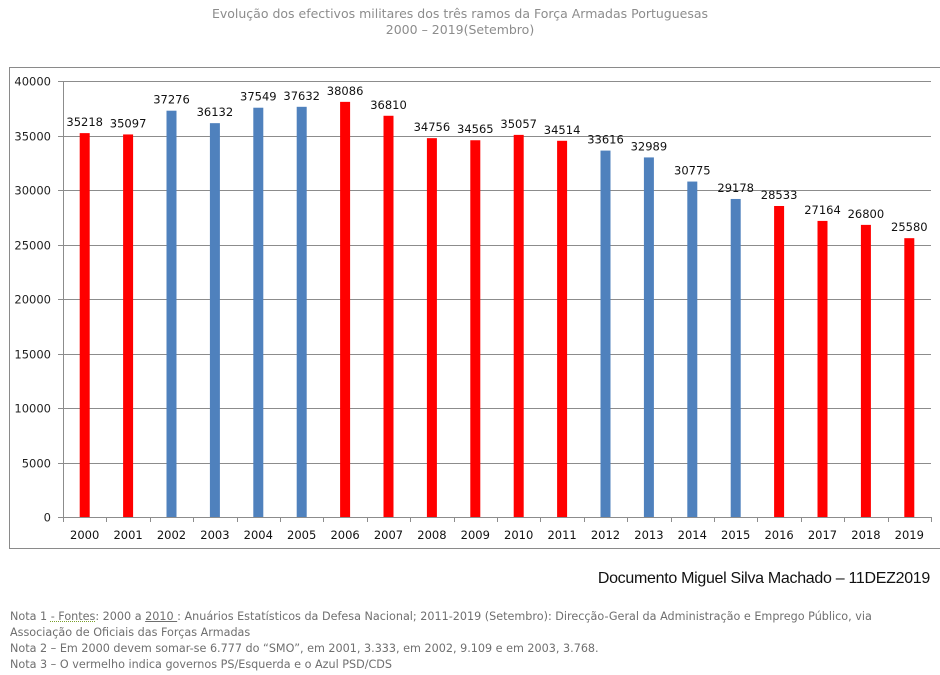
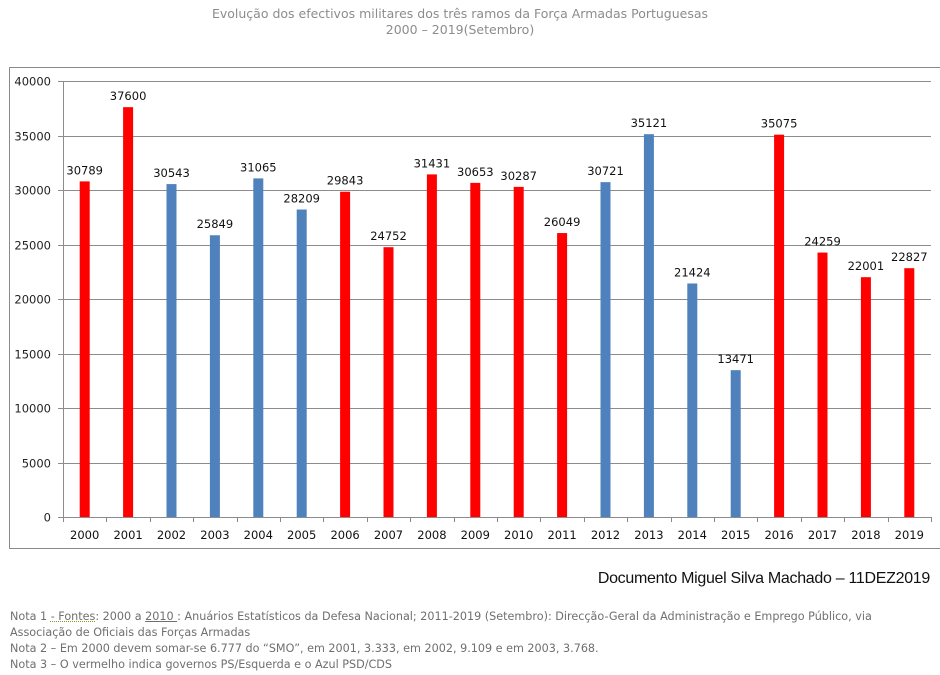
2000: 35218 -> 30789
2001: 35097 -> 37600
2002: 37276 -> 30543
2003: 36132 -> 25849
2004: 37549 -> 31065
2005: 37632 -> 28209
2006: 38086 -> 29843
2007: 36810 -> 24752
2008: 34756 -> 31431
2009: 34565 -> 30653
2010: 35057 -> 30287
2011: 34514 -> 26049
2012: 33616 -> 30721
2013: 32989 -> 35121
2014: 30775 -> 21424
2015: 29178 -> 13471
2016: 28533 -> 35075
2017: 27164 -> 24259
2018: 26800 -> 22001
2019: 25580 -> 22827
